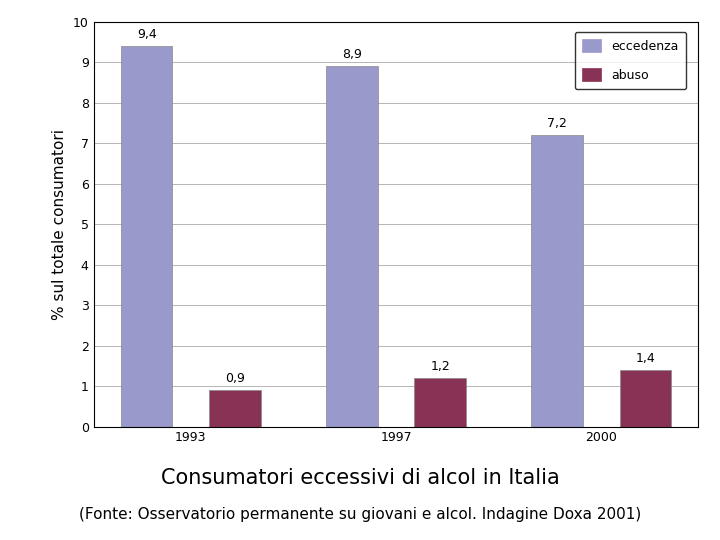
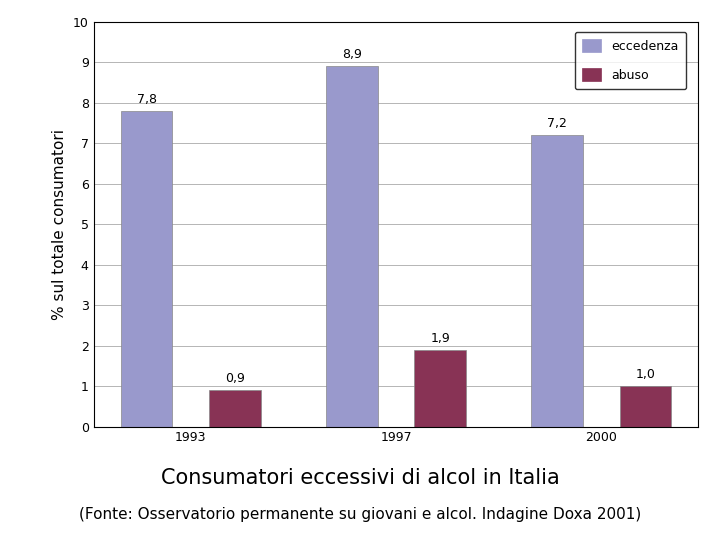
eccedenza/1993: 9,4 -> 7,8
abuso/1997: 1,2 -> 1,9
abuso/2000: 1,4 -> 1,0
